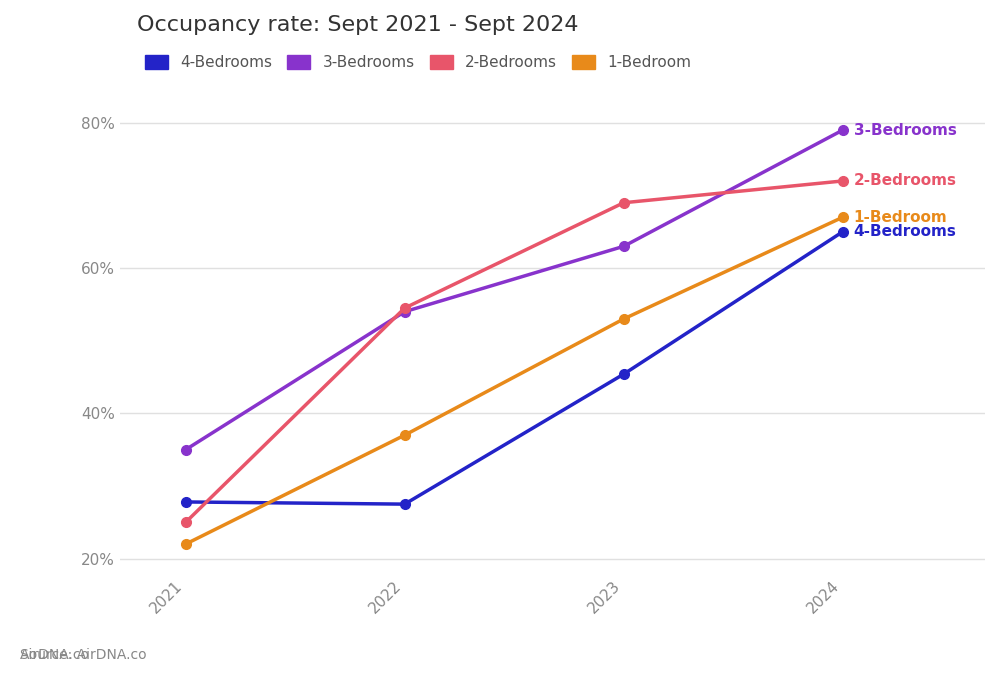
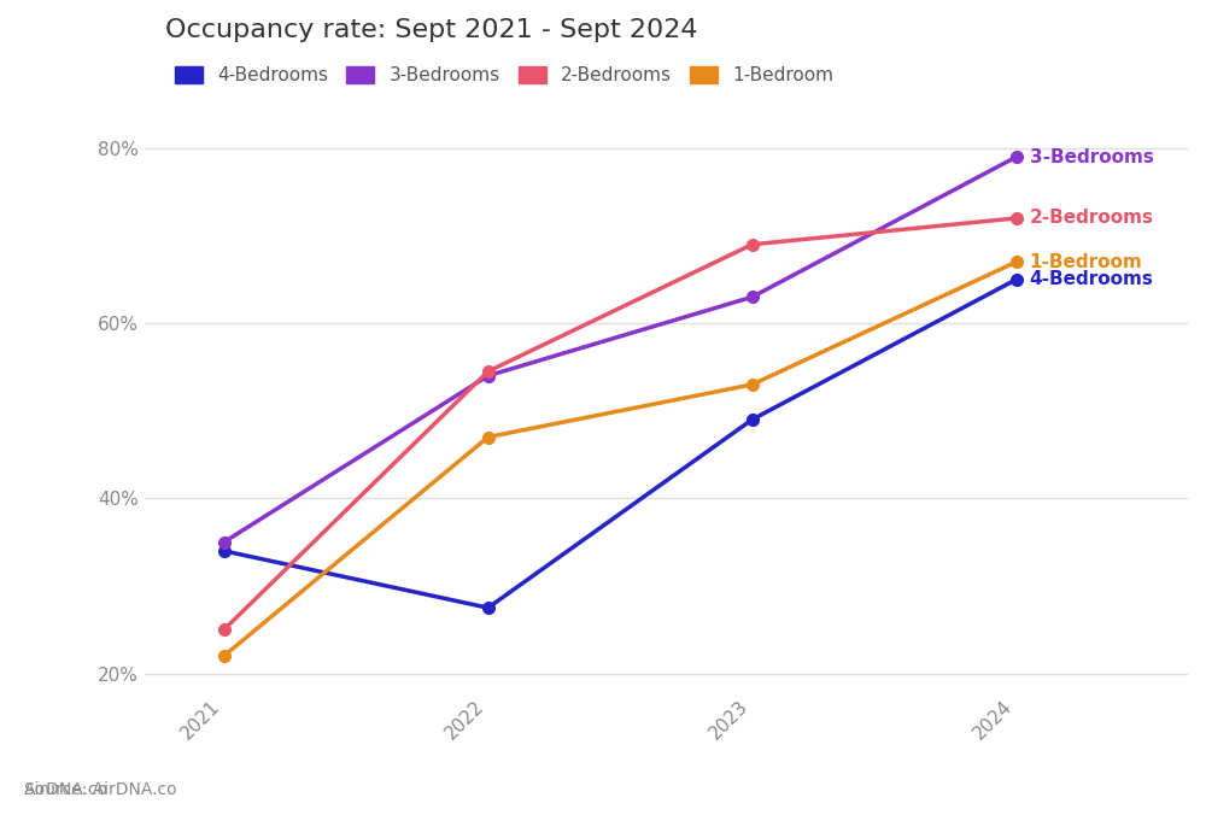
4-Bedrooms/2021: 27.8% -> 34.0%
1-Bedroom/2022: 37% -> 47%
4-Bedrooms/2023: 45.4% -> 49.0%
